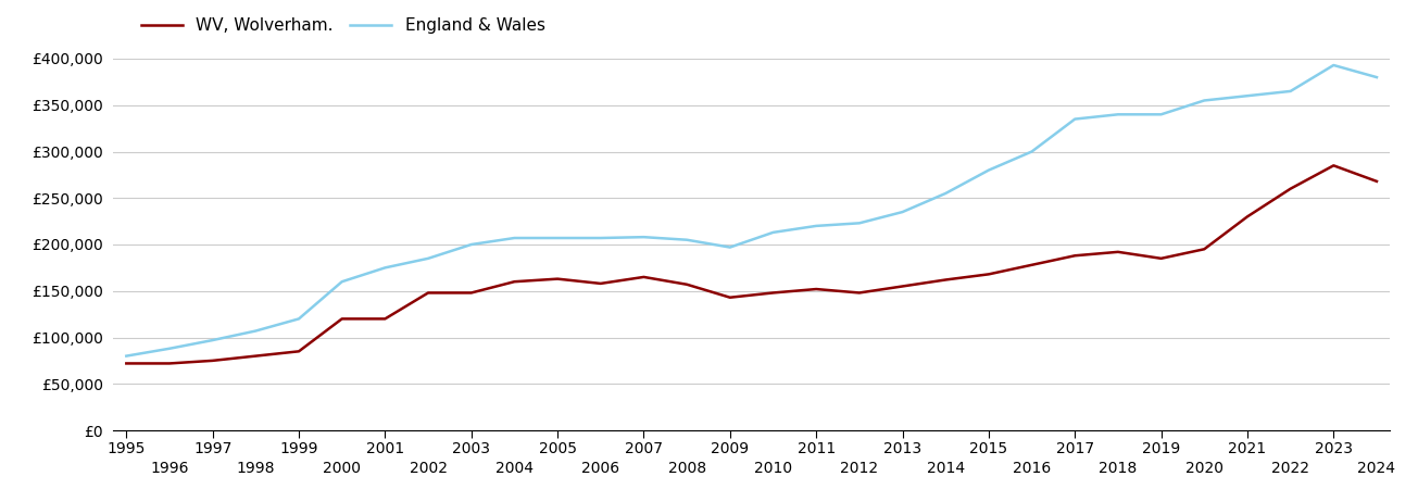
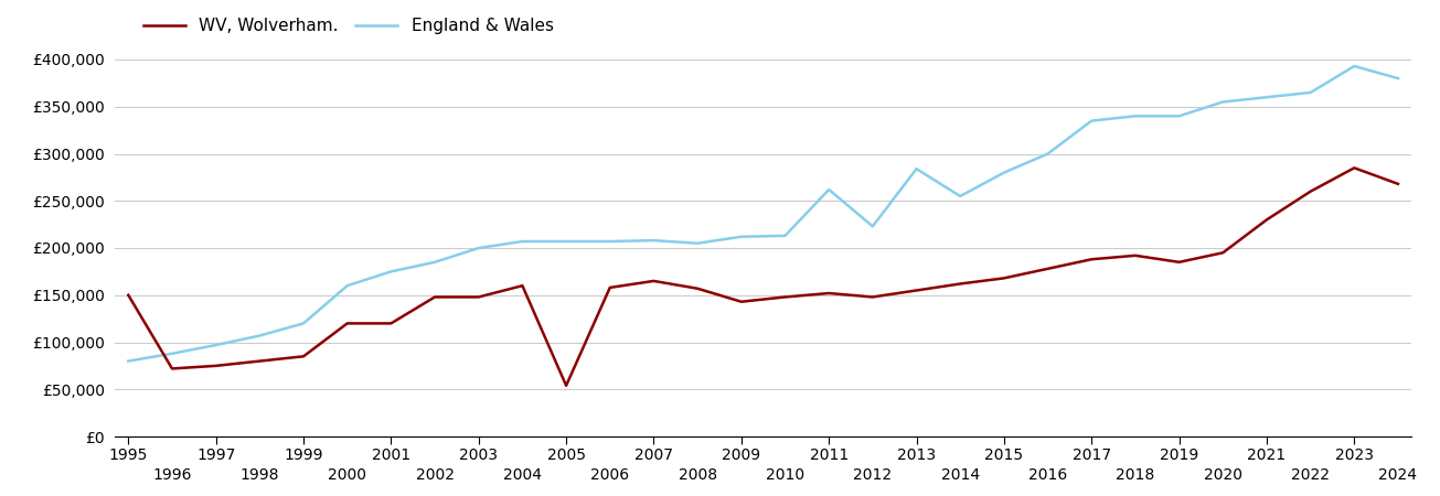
WV, Wolverham./1995: £72,000 -> £150,000
WV, Wolverham./2005: £163,000 -> £54,000
England & Wales/2009: £197,000 -> £212,000
England & Wales/2011: £220,000 -> £262,000
England & Wales/2013: £235,000 -> £284,000
